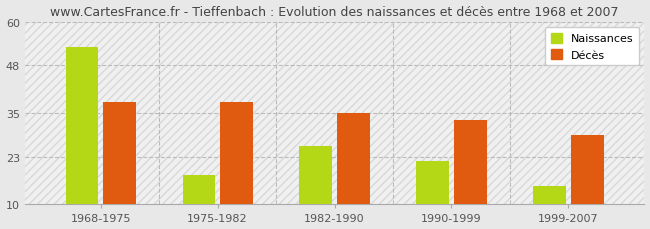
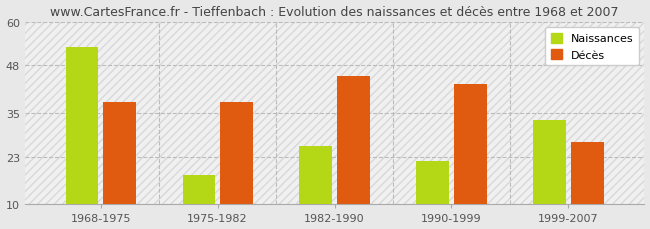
Décès/1982-1990: 35 -> 45
Décès/1990-1999: 33 -> 43
Naissances/1999-2007: 15 -> 33
Décès/1999-2007: 29 -> 27
